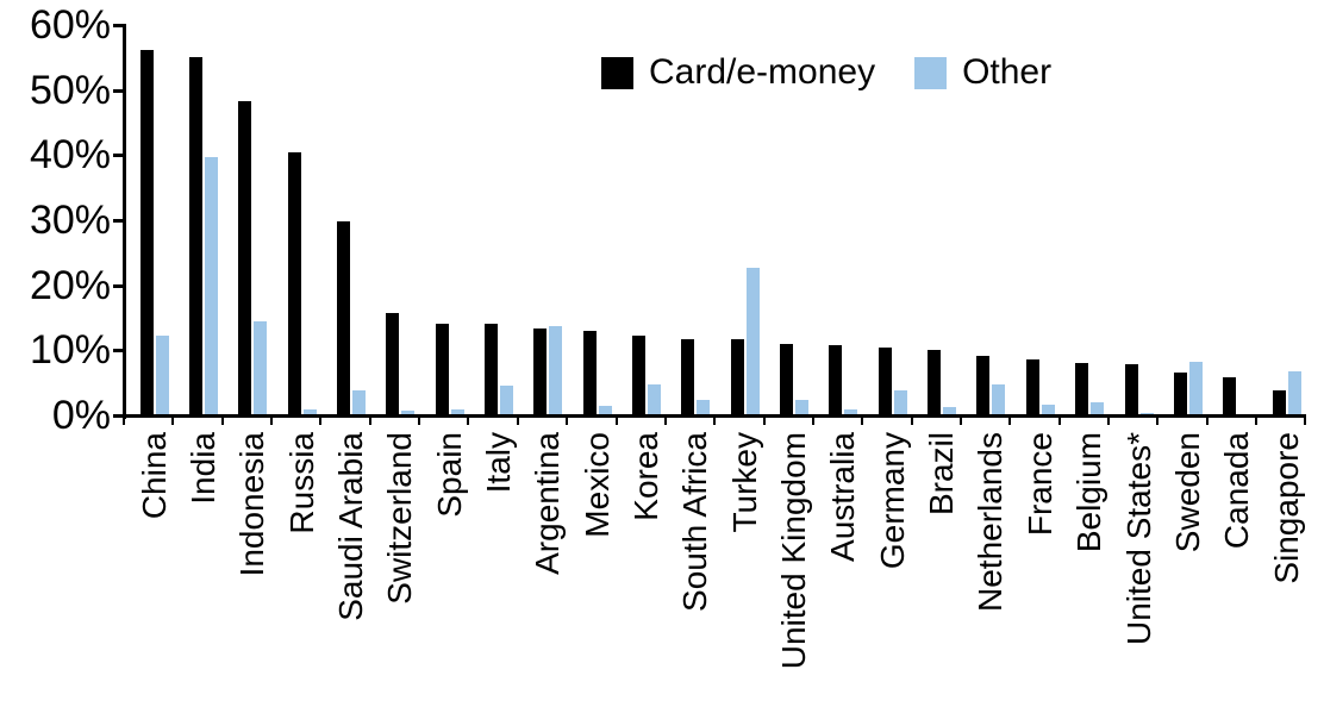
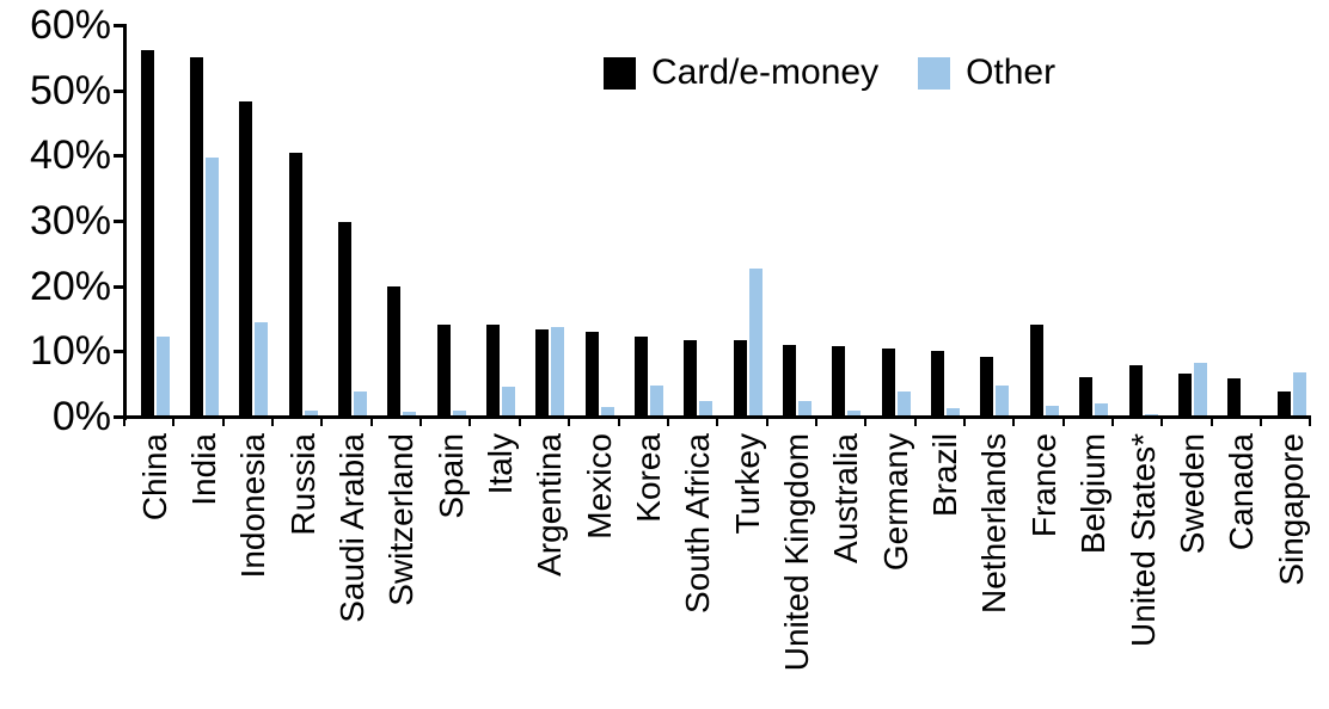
Card/e-money/Switzerland: 16% -> 20%
Card/e-money/France: 9% -> 14%
Card/e-money/Belgium: 8% -> 6%
